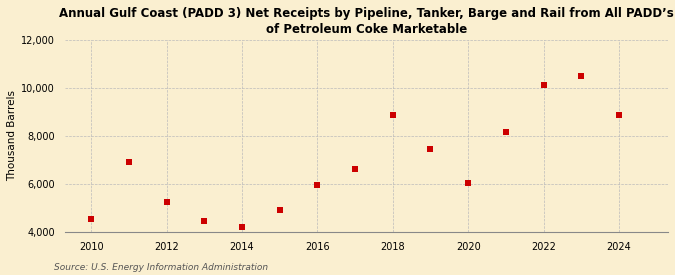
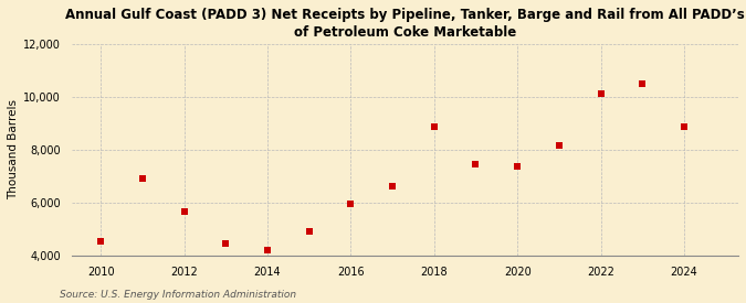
2012: 5,250 -> 5,650
2020: 6,050 -> 7,350
